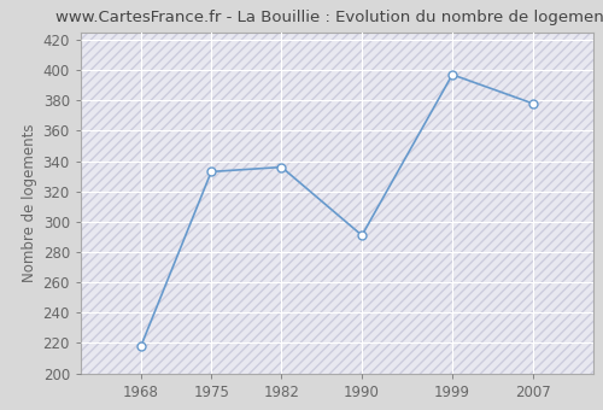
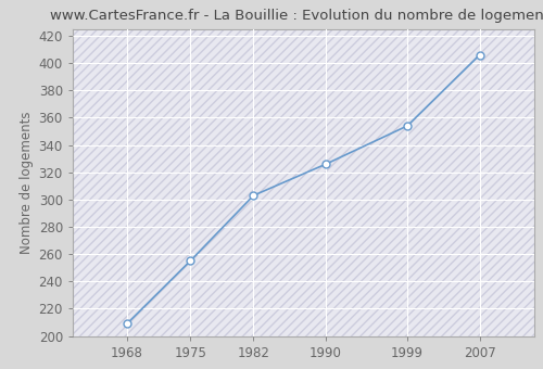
1968: 218 -> 209
1975: 333 -> 255
1982: 336 -> 303
1990: 291 -> 326
1999: 397 -> 354
2007: 378 -> 406
